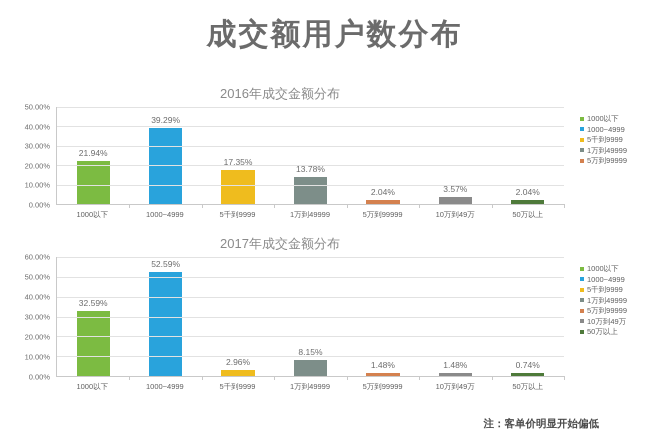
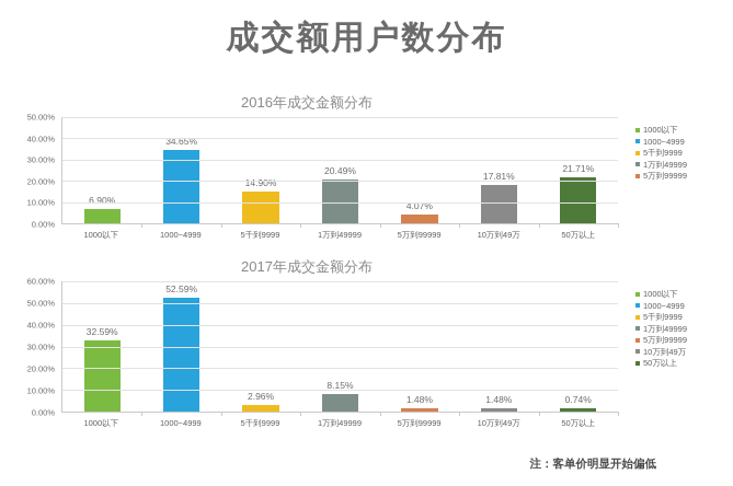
2016年成交金额分布/1000以下: 21.94% -> 6.90%
2016年成交金额分布/1000~4999: 39.29% -> 34.65%
2016年成交金额分布/5千到9999: 17.35% -> 14.90%
2016年成交金额分布/1万到49999: 13.78% -> 20.49%
2016年成交金额分布/5万到99999: 2.04% -> 4.07%
2016年成交金额分布/10万到49万: 3.57% -> 17.81%
2016年成交金额分布/50万以上: 2.04% -> 21.71%
